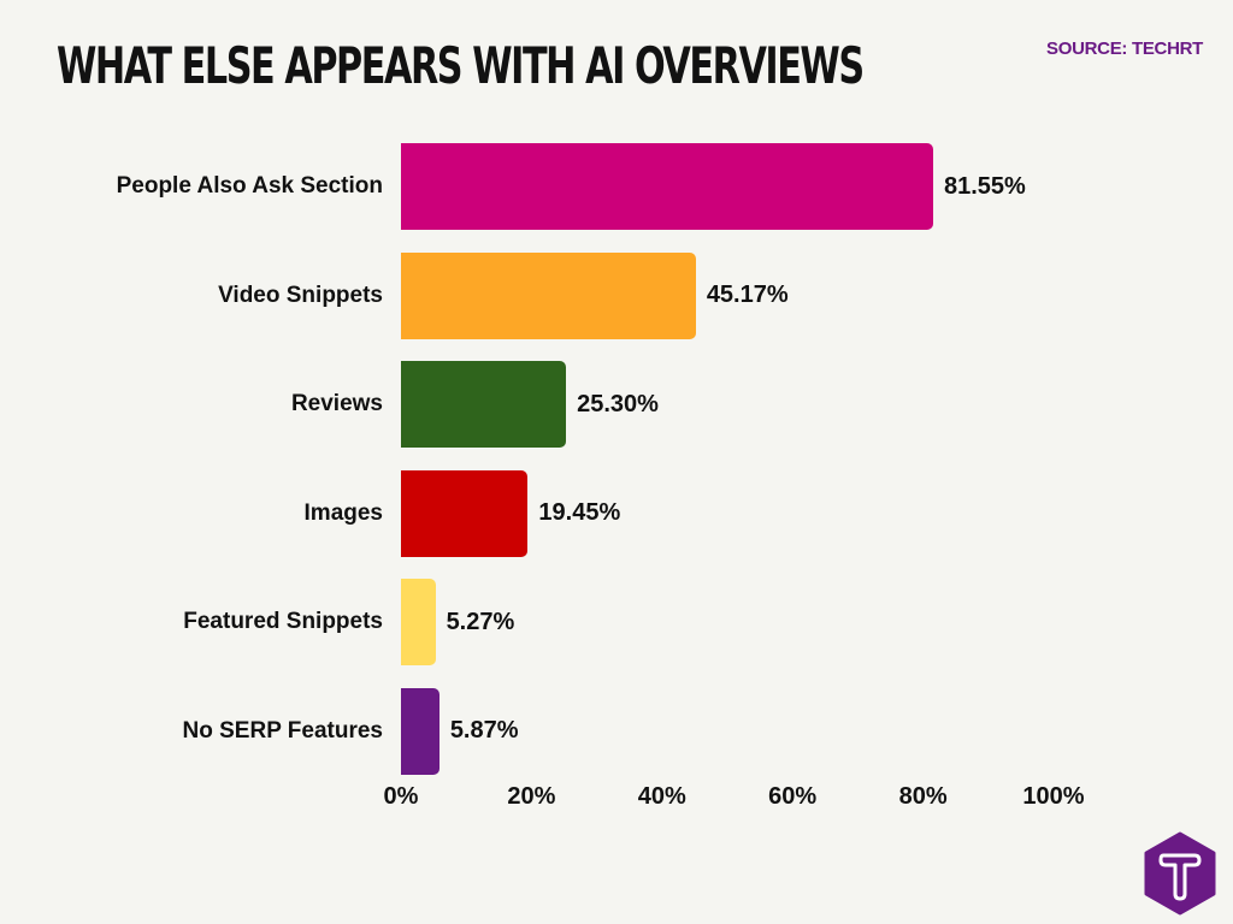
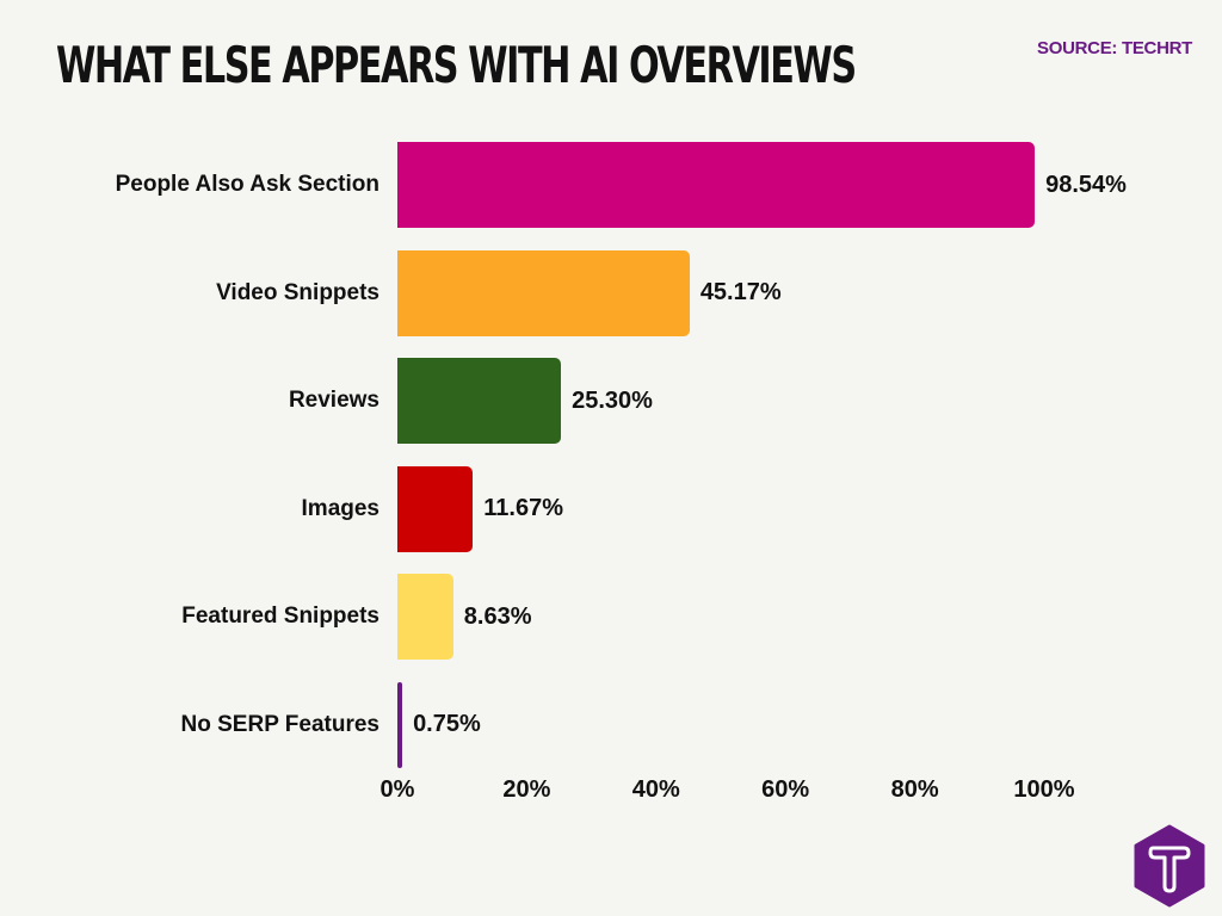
People Also Ask Section: 81.55% -> 98.54%
Images: 19.45% -> 11.67%
Featured Snippets: 5.27% -> 8.63%
No SERP Features: 5.87% -> 0.75%
